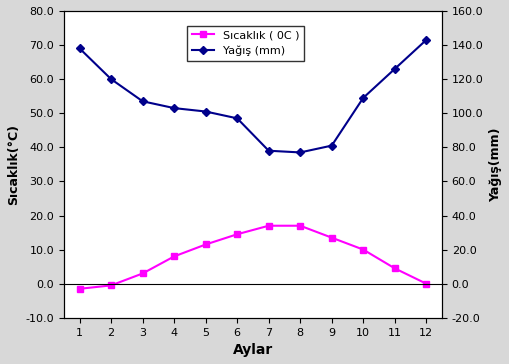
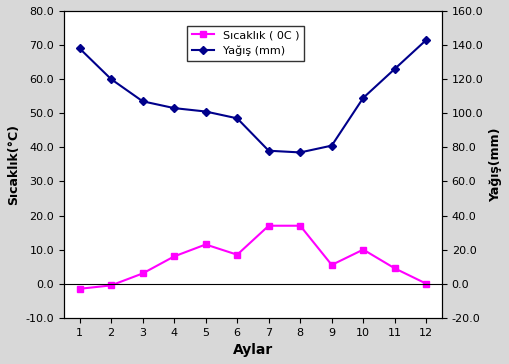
Sıcaklık ( 0C )/6: 14.5 -> 8.5
Sıcaklık ( 0C )/9: 13.5 -> 5.5
